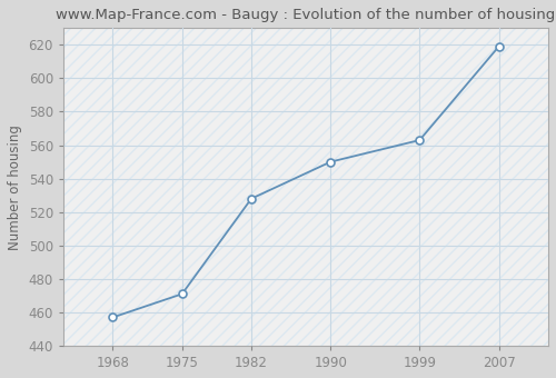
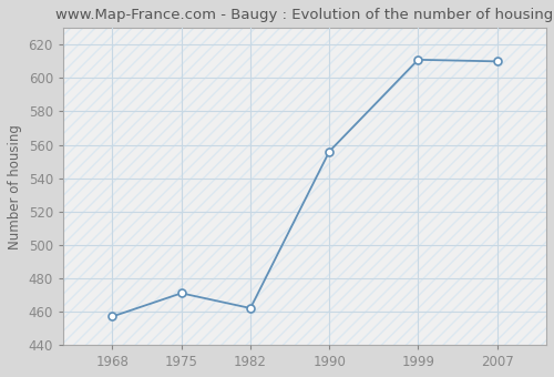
1982: 528 -> 462
1990: 550 -> 556
1999: 563 -> 611
2007: 619 -> 610
